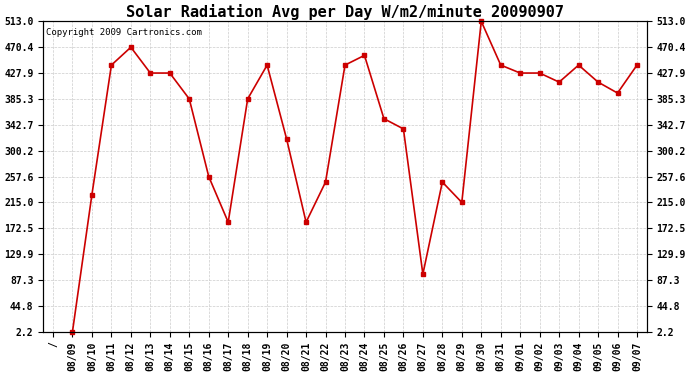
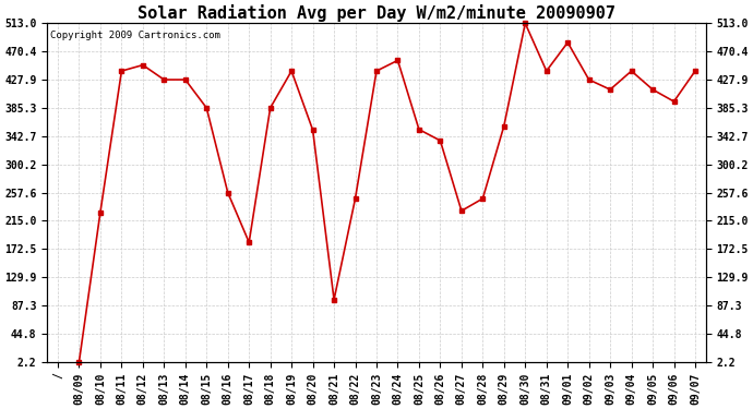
08/12: 470 -> 450
08/20: 320 -> 352
08/21: 182 -> 96
08/27: 97 -> 230
08/29: 215 -> 358
09/01: 428 -> 484
